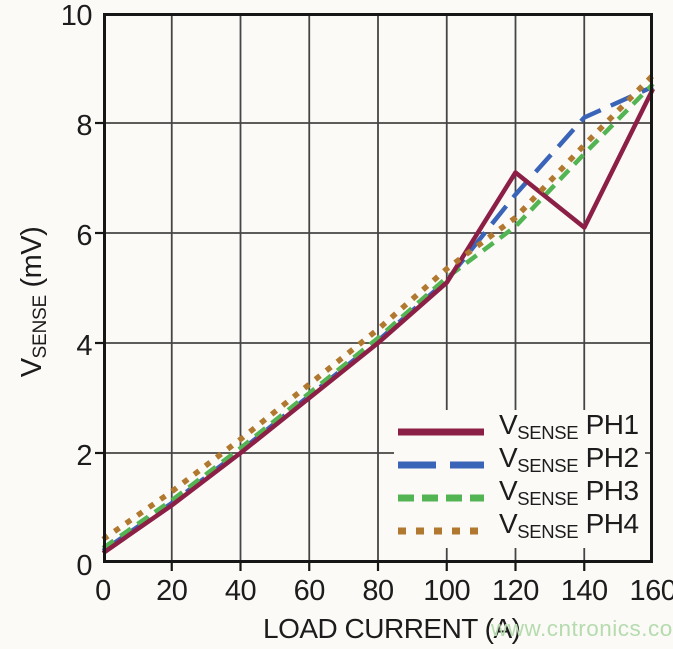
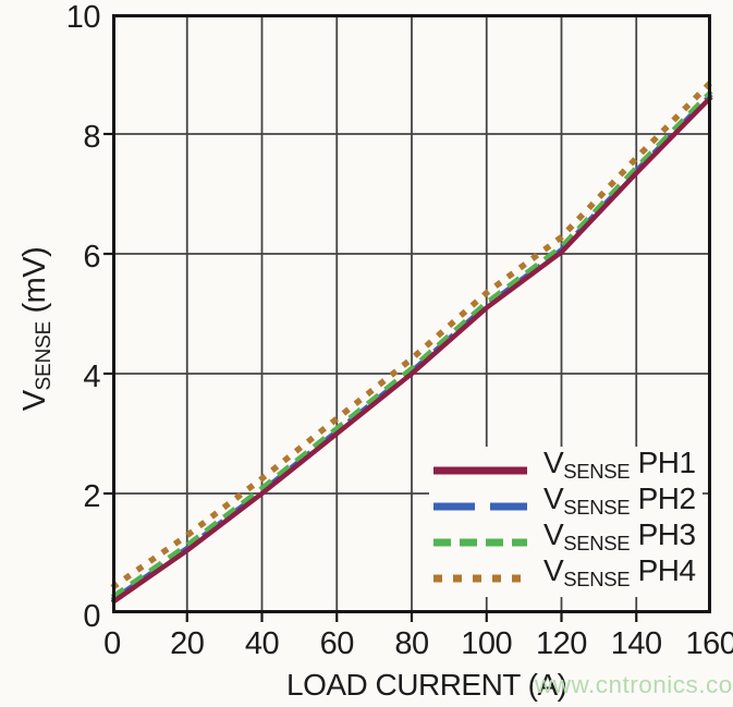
VSENSE PH1/120: 7.1 -> 6.0
VSENSE PH2/120: 6.7 -> 6.1
VSENSE PH1/140: 6.1 -> 7.3
VSENSE PH2/140: 8.1 -> 7.4
